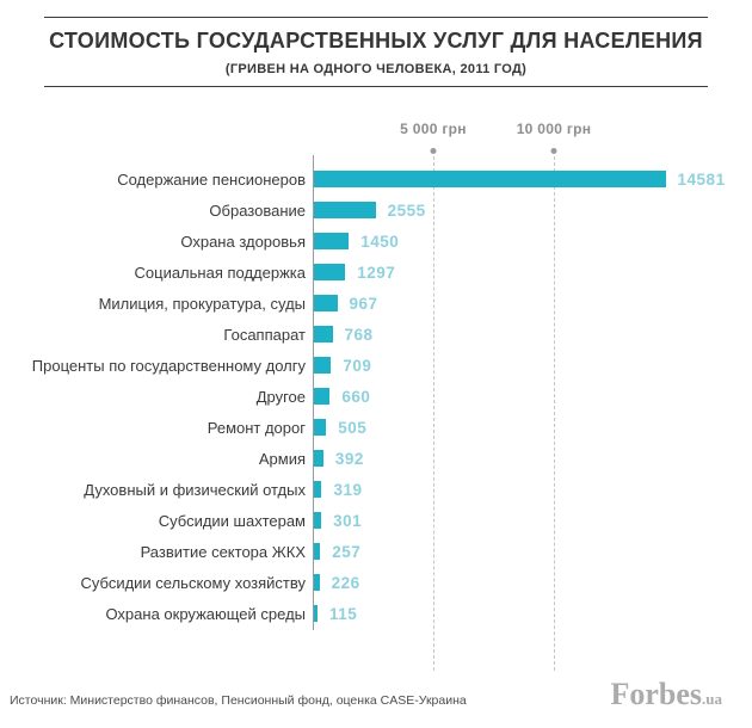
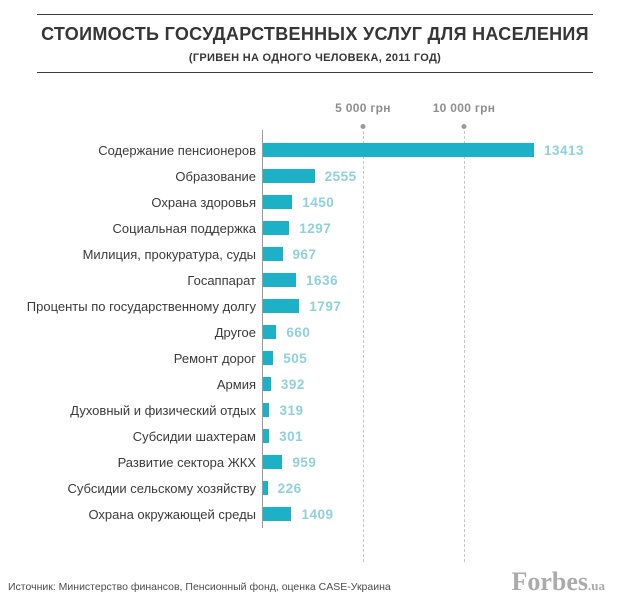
Содержание пенсионеров: 14581 -> 13413
Госаппарат: 768 -> 1636
Проценты по государственному долгу: 709 -> 1797
Развитие сектора ЖКХ: 257 -> 959
Охрана окружающей среды: 115 -> 1409
